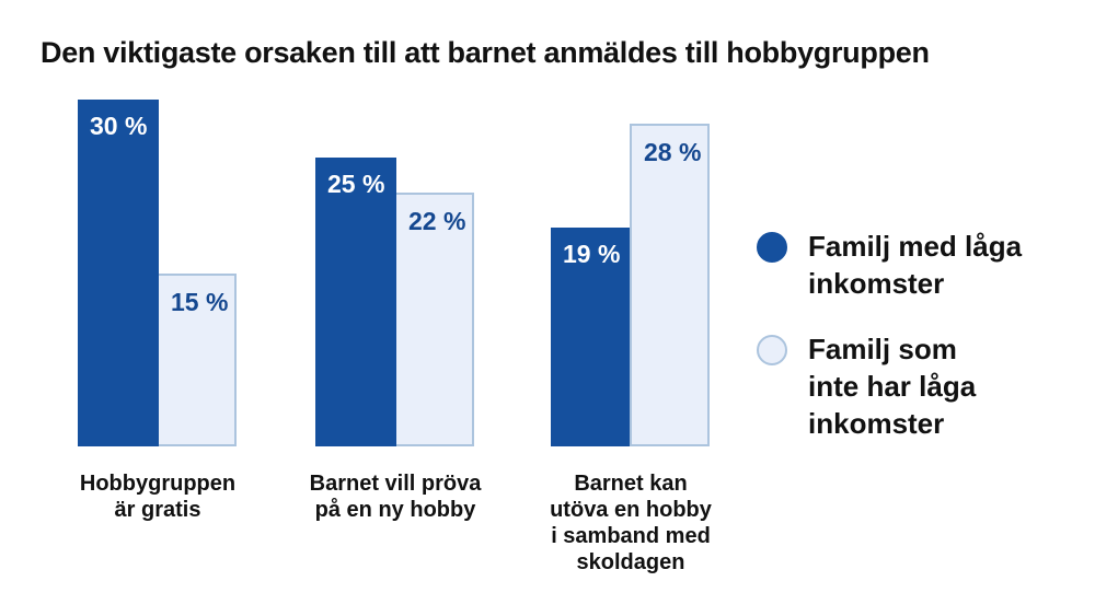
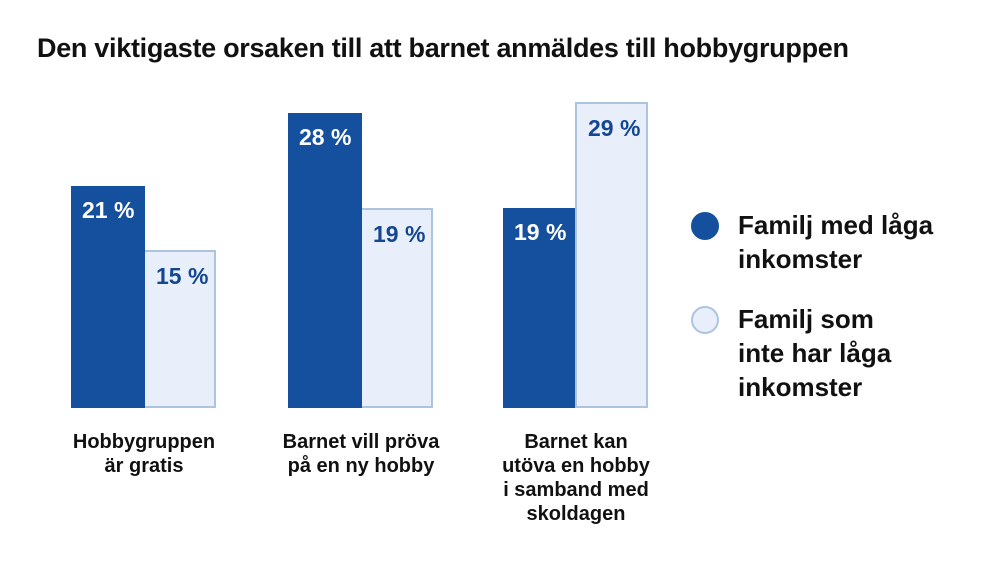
Familj med låga inkomster/Hobbygruppen är gratis: 30 -> 21
Familj med låga inkomster/Barnet vill pröva på en ny hobby: 25 -> 28
Familj som inte har låga inkomster/Barnet vill pröva på en ny hobby: 22 -> 19
Familj som inte har låga inkomster/Barnet kan utöva en hobby i samband med skoldagen: 28 -> 29
